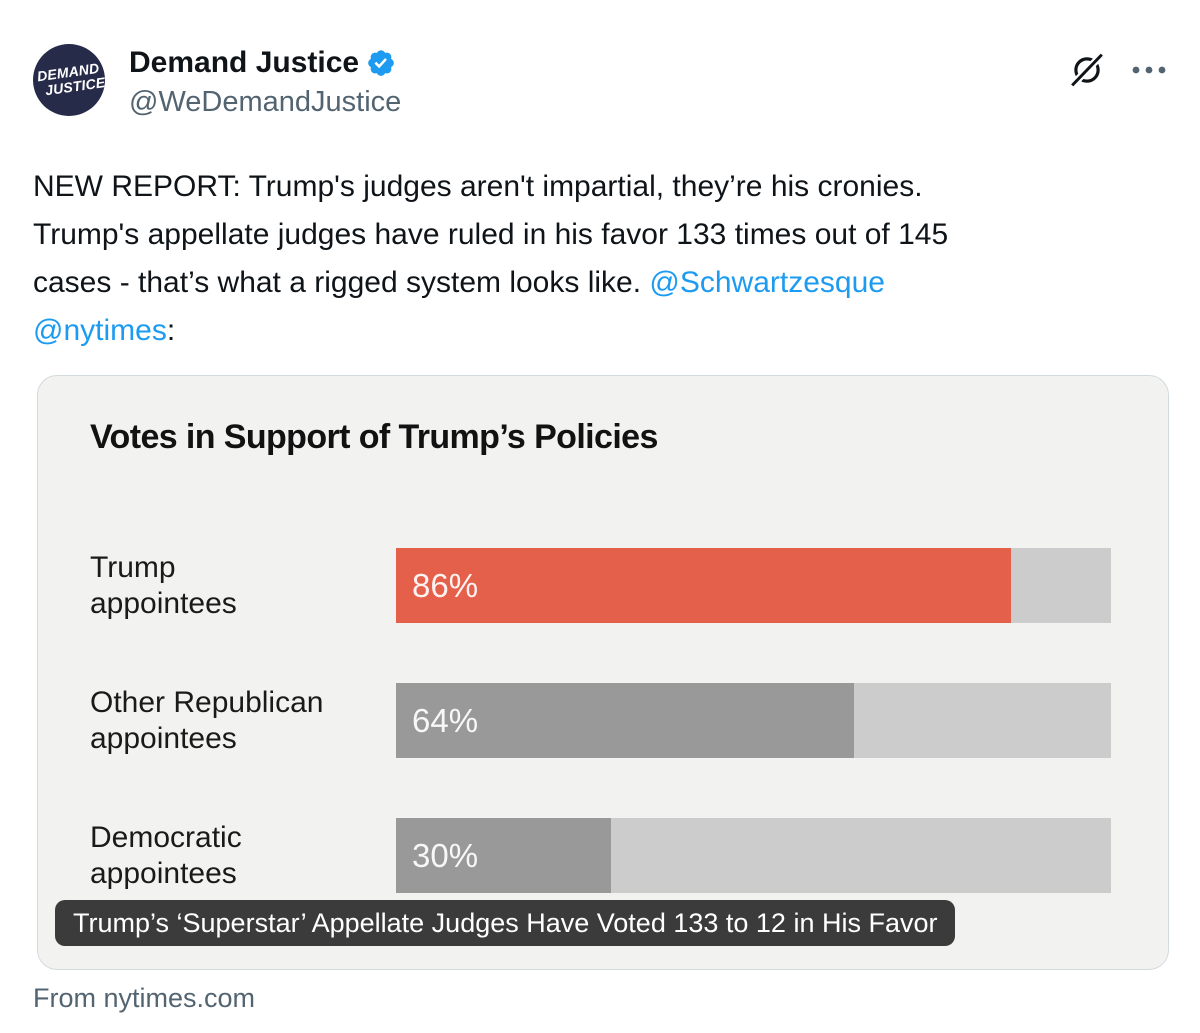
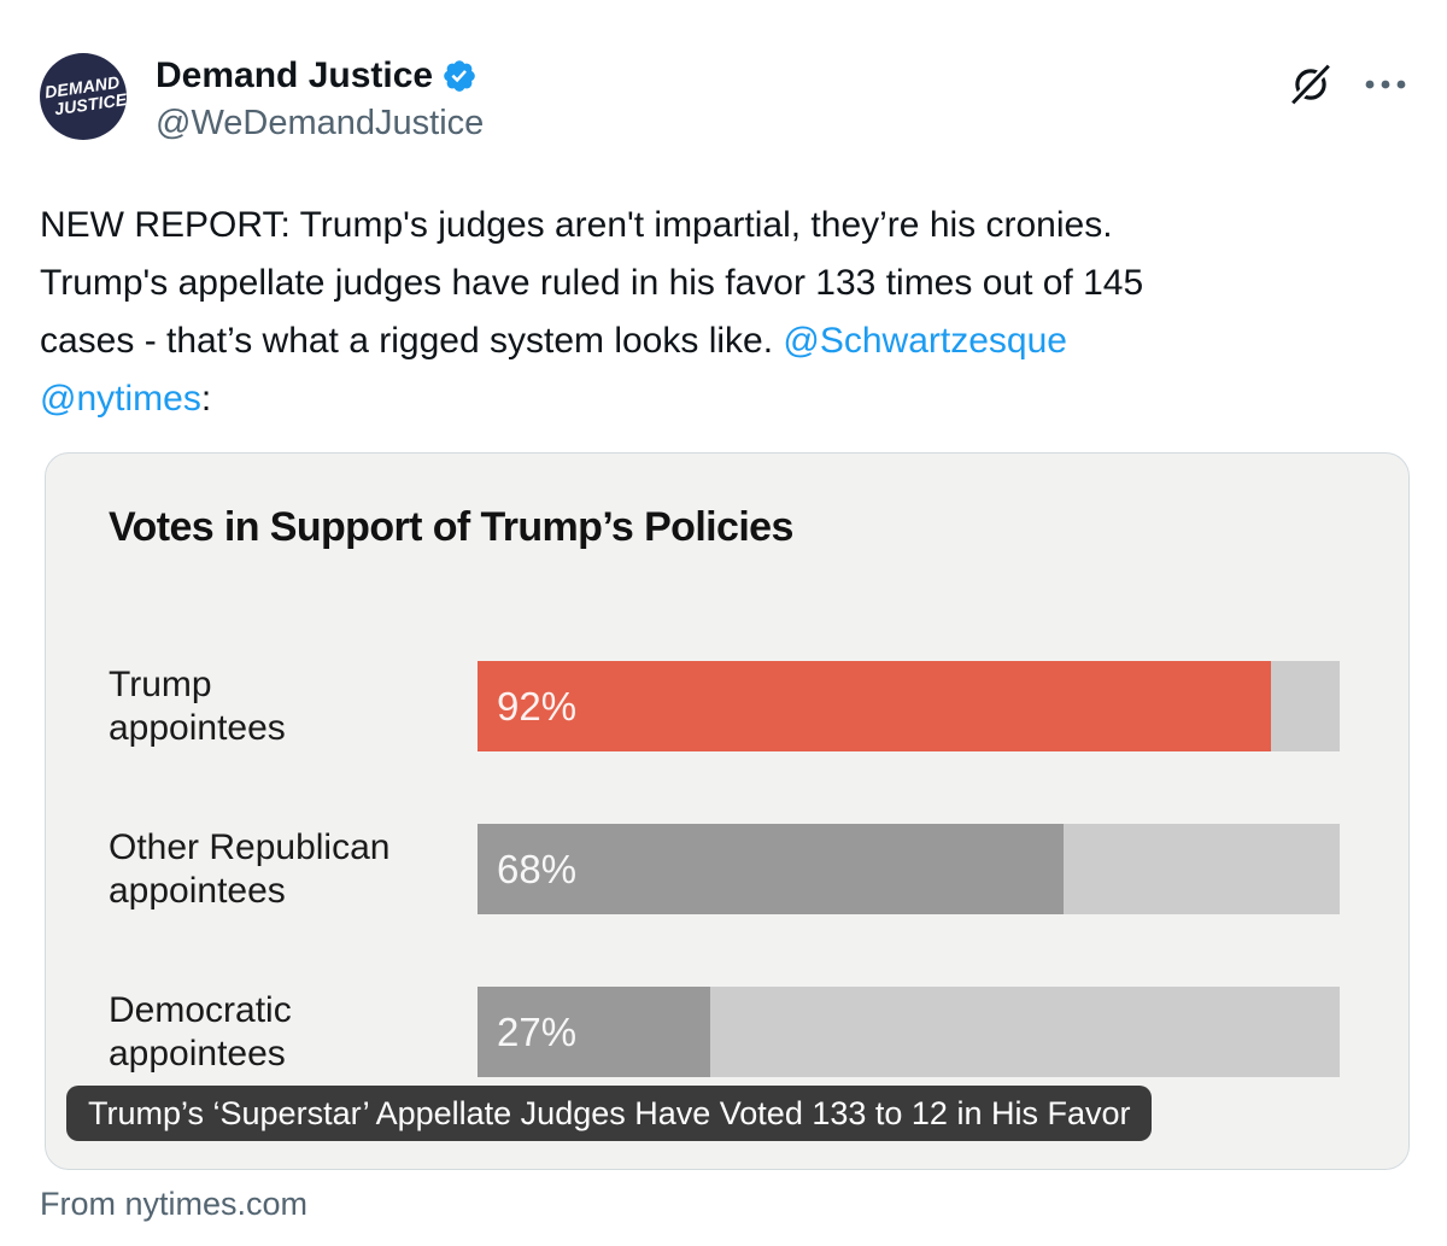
Trump appointees: 86% -> 92%
Other Republican appointees: 64% -> 68%
Democratic appointees: 30% -> 27%
